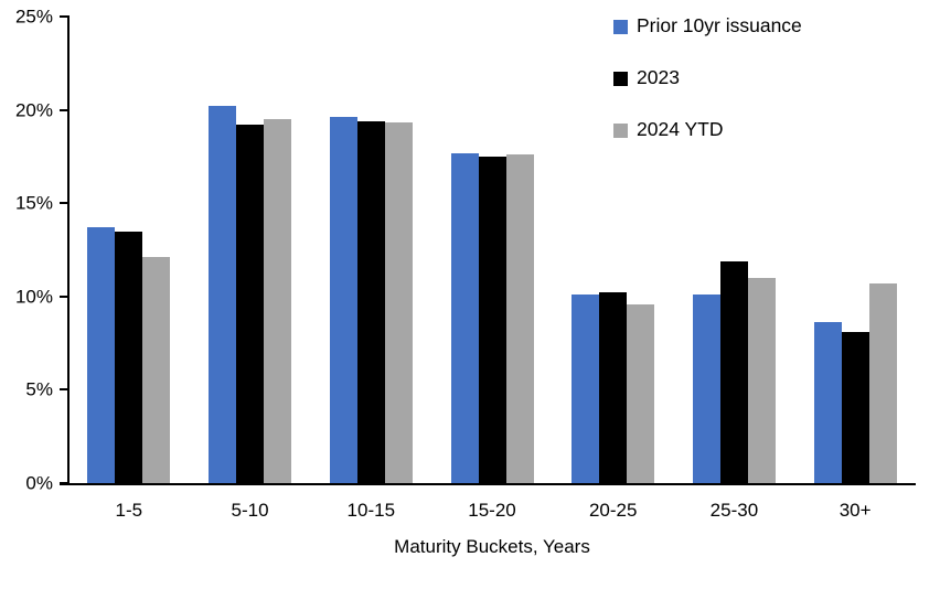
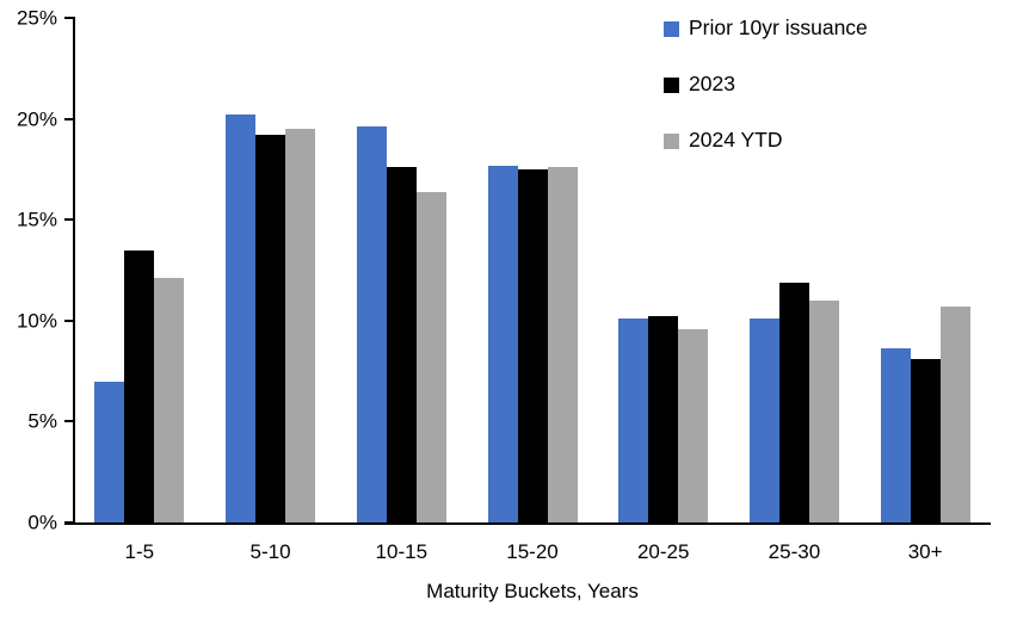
Prior 10yr issuance/1-5: 13.7% -> 7.0%
2023/10-15: 19.4% -> 17.6%
2024 YTD/10-15: 19.3% -> 16.4%
